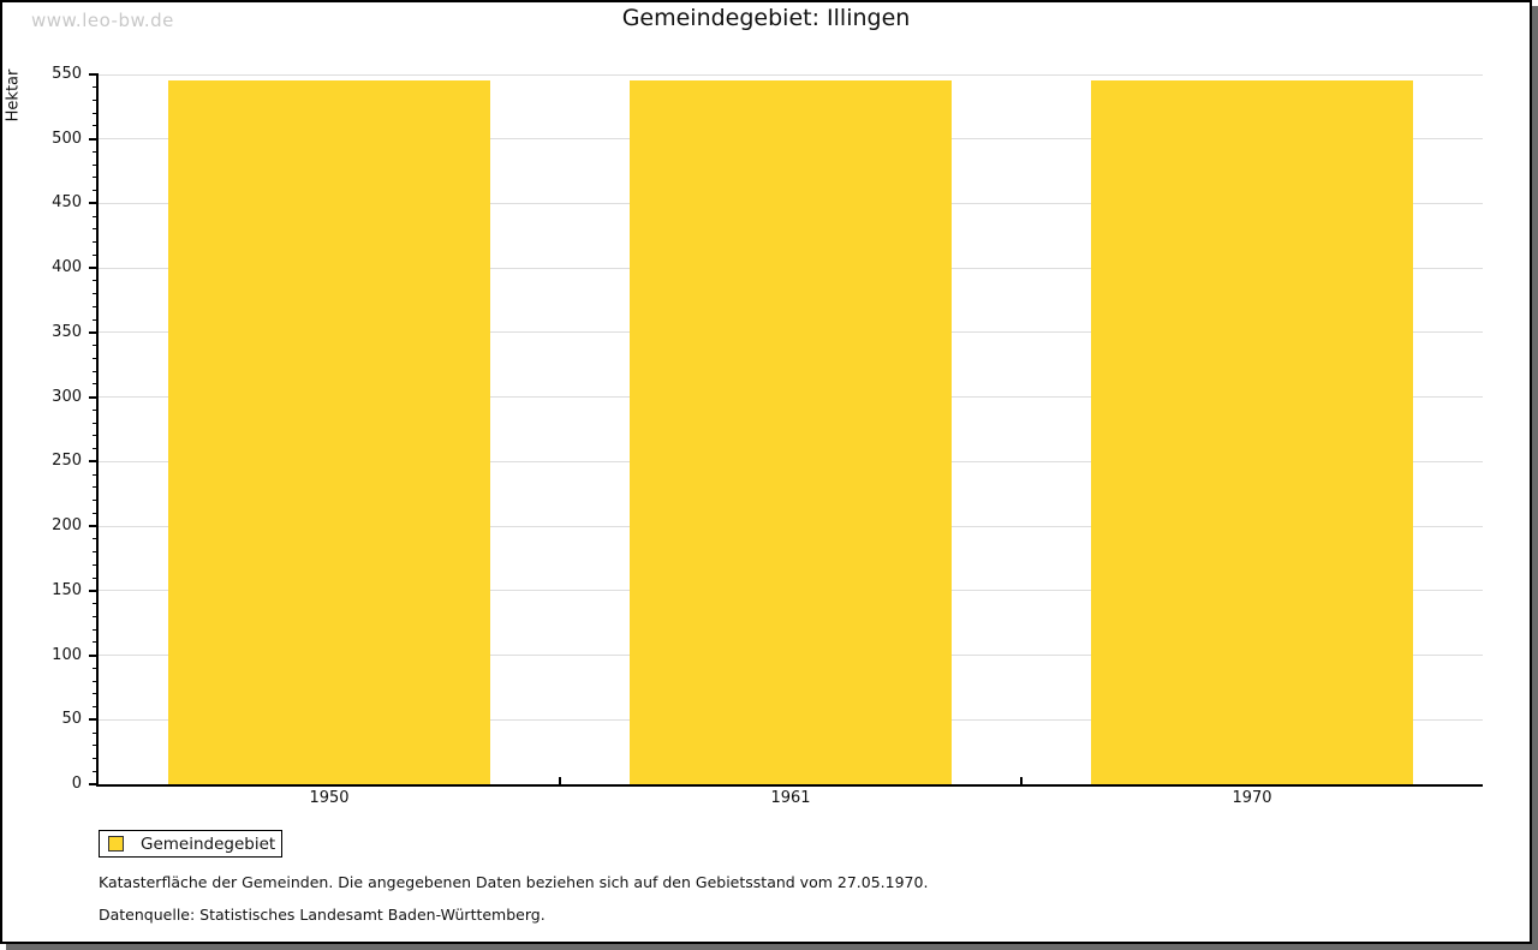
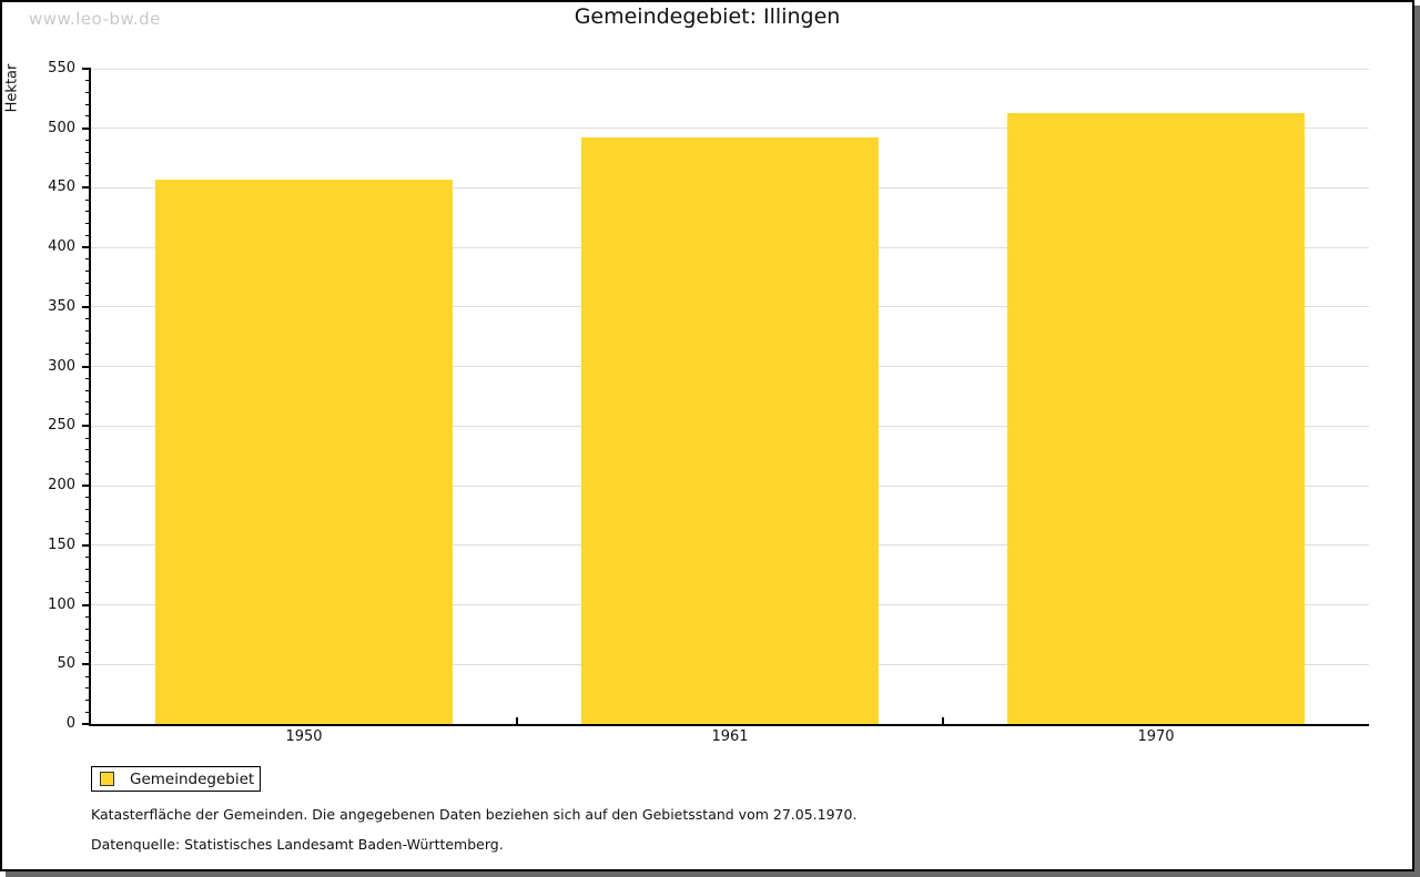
1950: 545 -> 457
1961: 545 -> 492
1970: 545 -> 513
